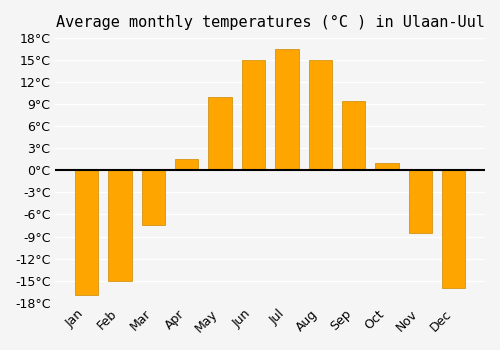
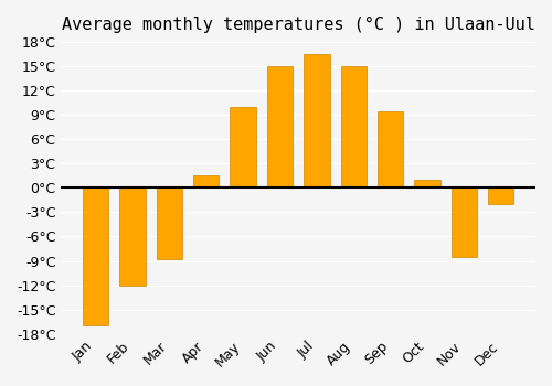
Feb: -15.0°C -> -12.0°C
Mar: -7.5°C -> -8.8°C
Dec: -16.0°C -> -2.0°C
